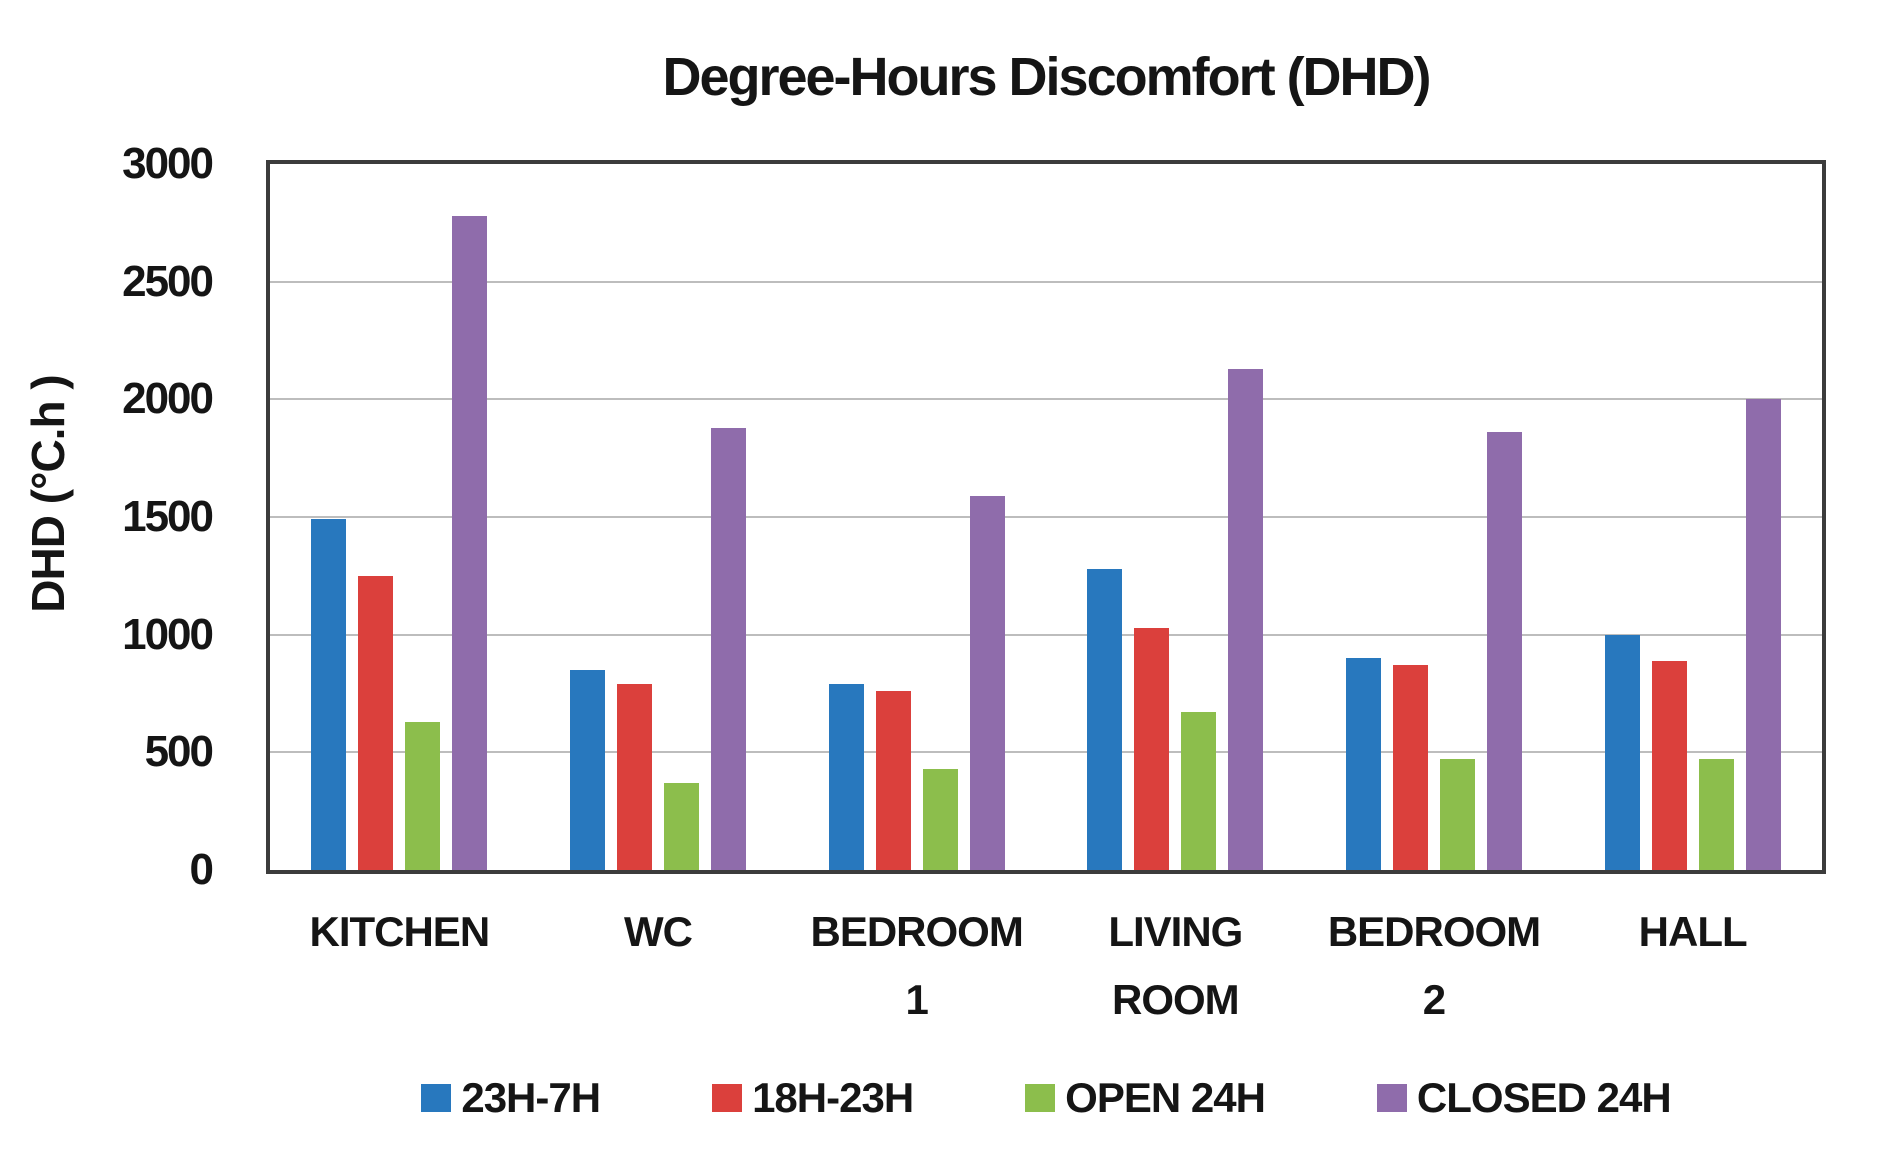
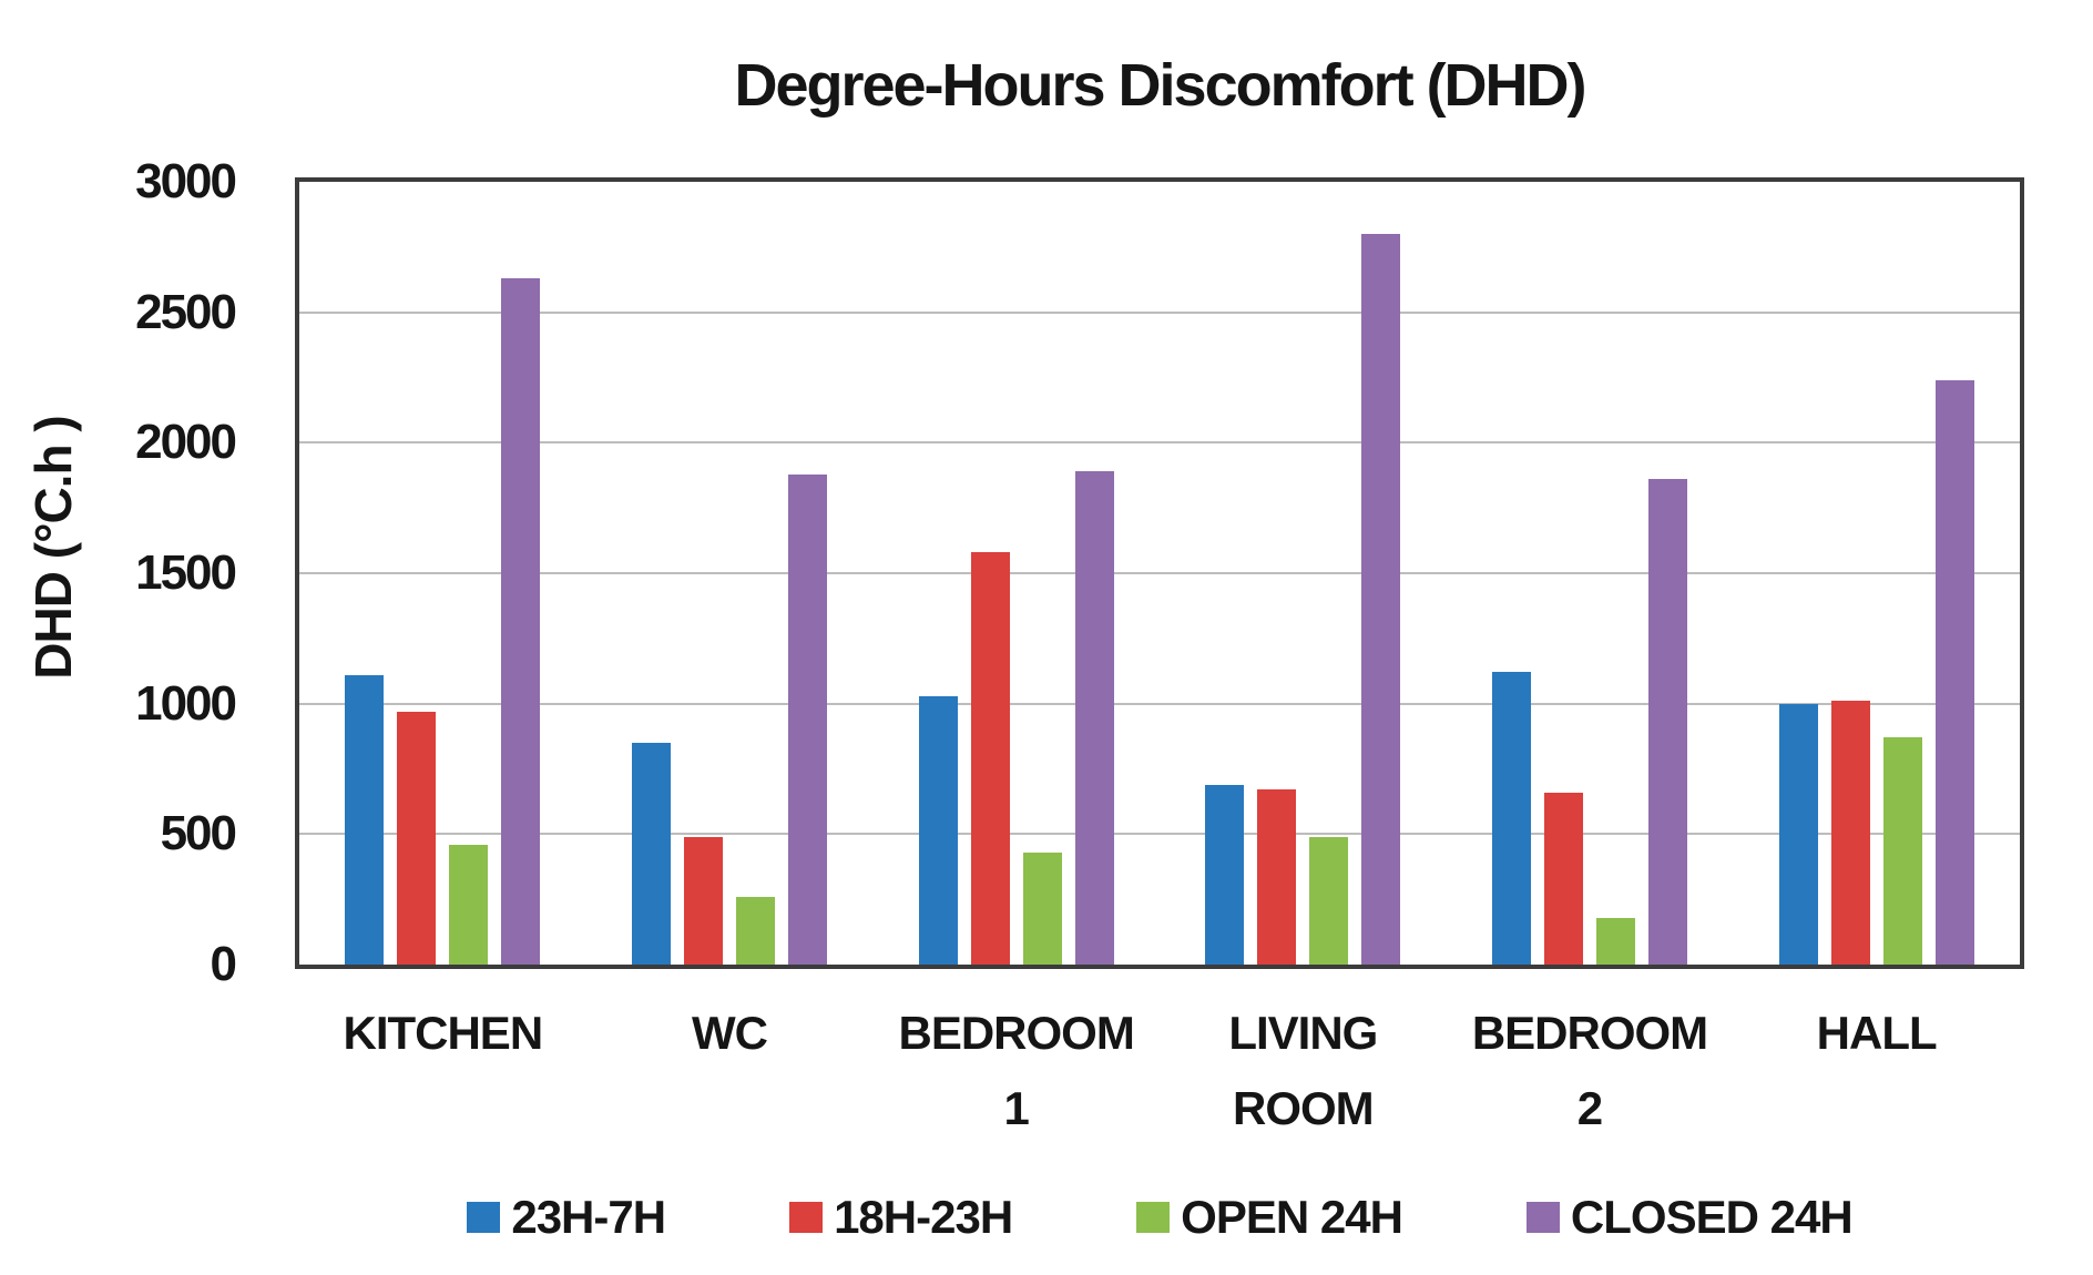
23H-7H/KITCHEN: 1490 -> 1110
18H-23H/KITCHEN: 1250 -> 970
OPEN 24H/KITCHEN: 630 -> 460
CLOSED 24H/KITCHEN: 2780 -> 2630
18H-23H/WC: 790 -> 490
OPEN 24H/WC: 370 -> 260
23H-7H/BEDROOM 1: 790 -> 1030
18H-23H/BEDROOM 1: 760 -> 1580
CLOSED 24H/BEDROOM 1: 1590 -> 1890
23H-7H/LIVING ROOM: 1280 -> 690
18H-23H/LIVING ROOM: 1030 -> 670
OPEN 24H/LIVING ROOM: 670 -> 490
CLOSED 24H/LIVING ROOM: 2130 -> 2800
23H-7H/BEDROOM 2: 900 -> 1120
18H-23H/BEDROOM 2: 870 -> 660
OPEN 24H/BEDROOM 2: 470 -> 180
18H-23H/HALL: 890 -> 1010
OPEN 24H/HALL: 470 -> 870
CLOSED 24H/HALL: 2000 -> 2240
